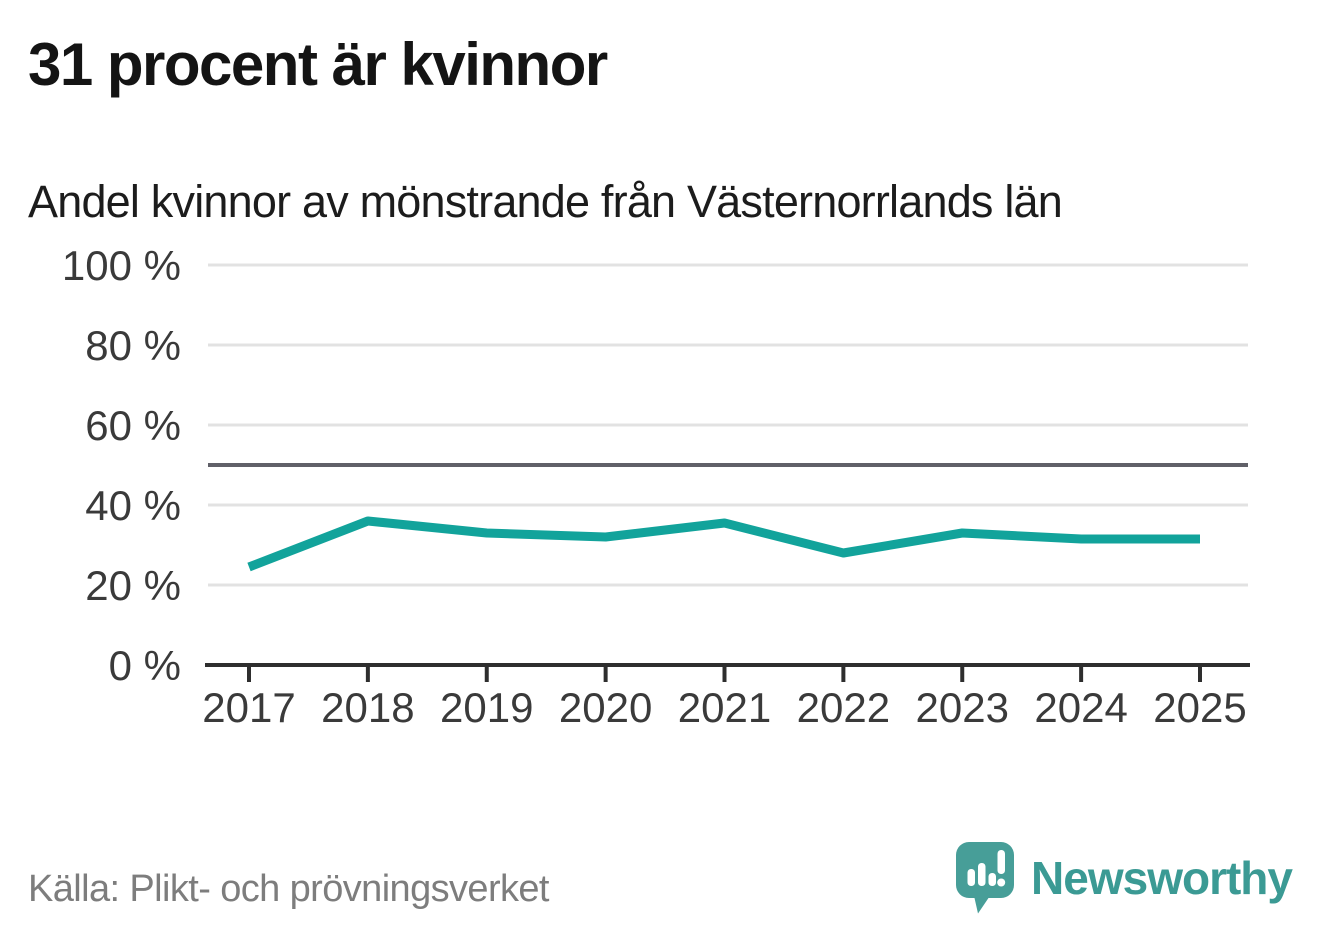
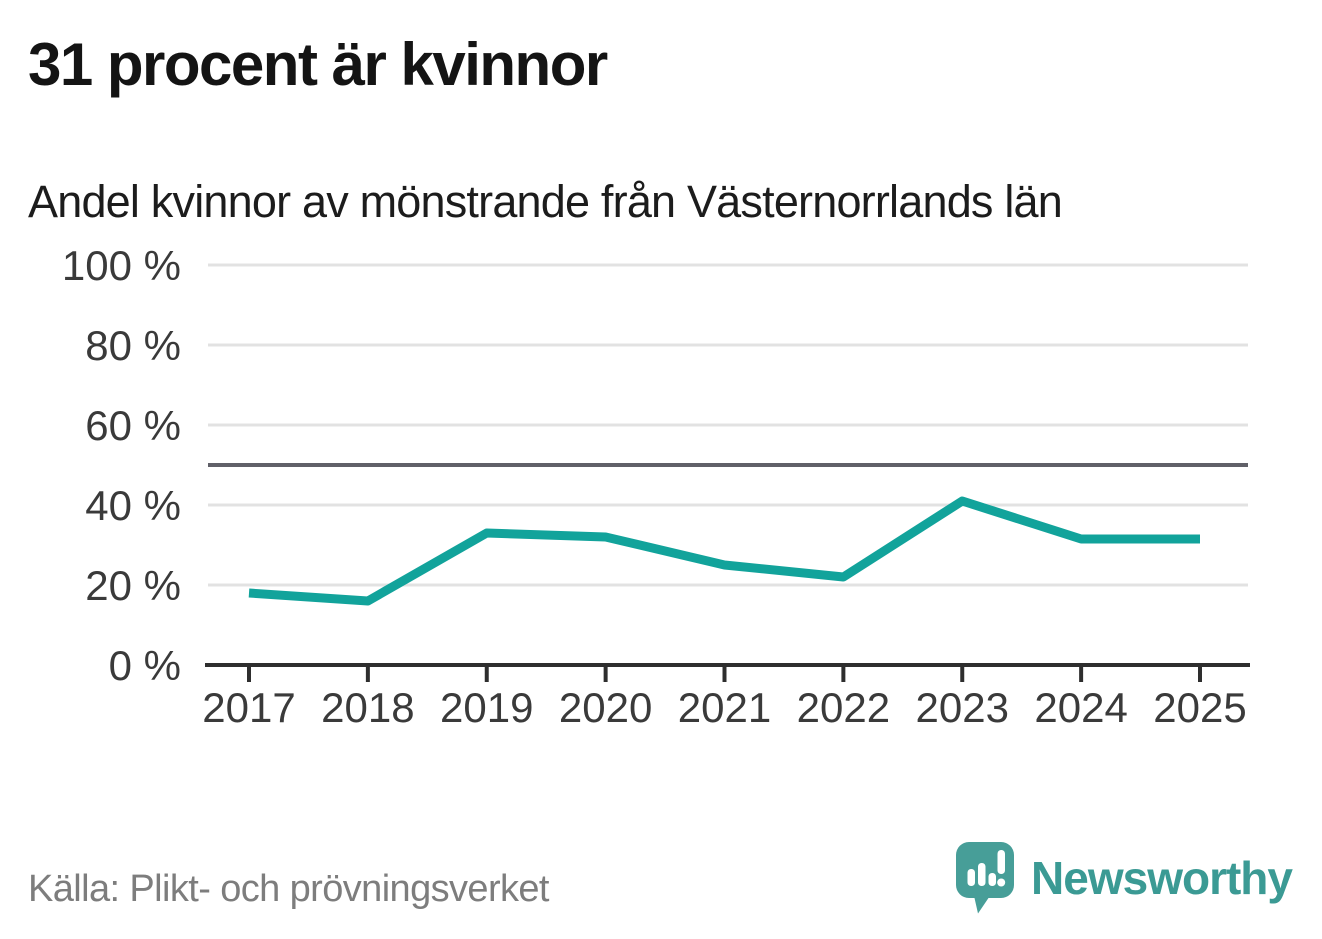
2017: 24% -> 18%
2018: 36% -> 16%
2021: 36% -> 25%
2022: 28% -> 22%
2023: 33% -> 41%
